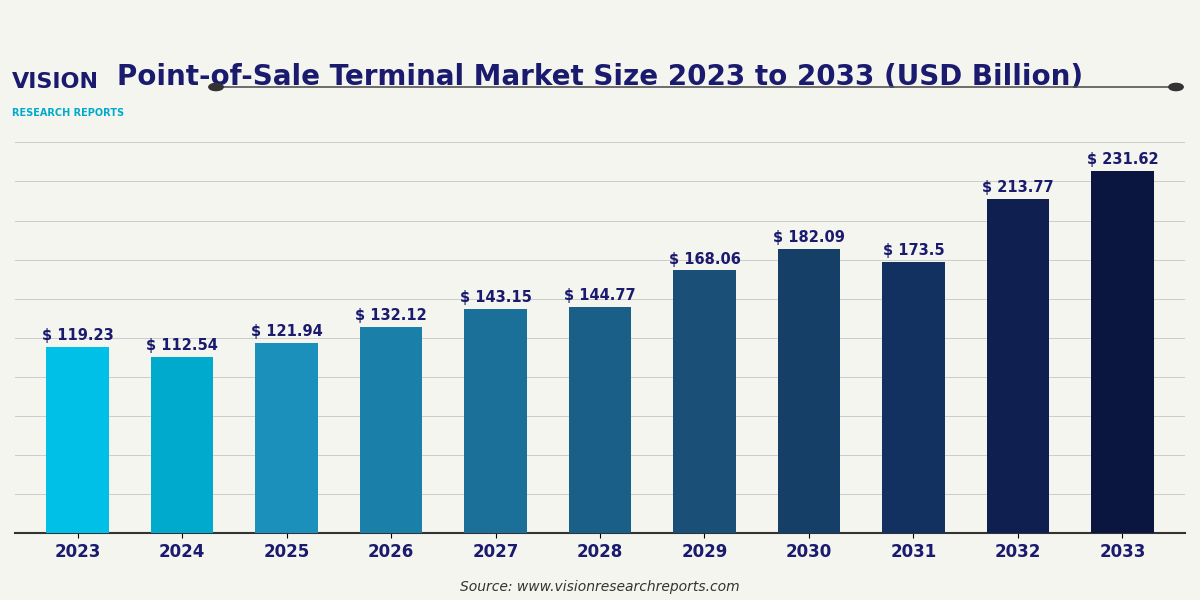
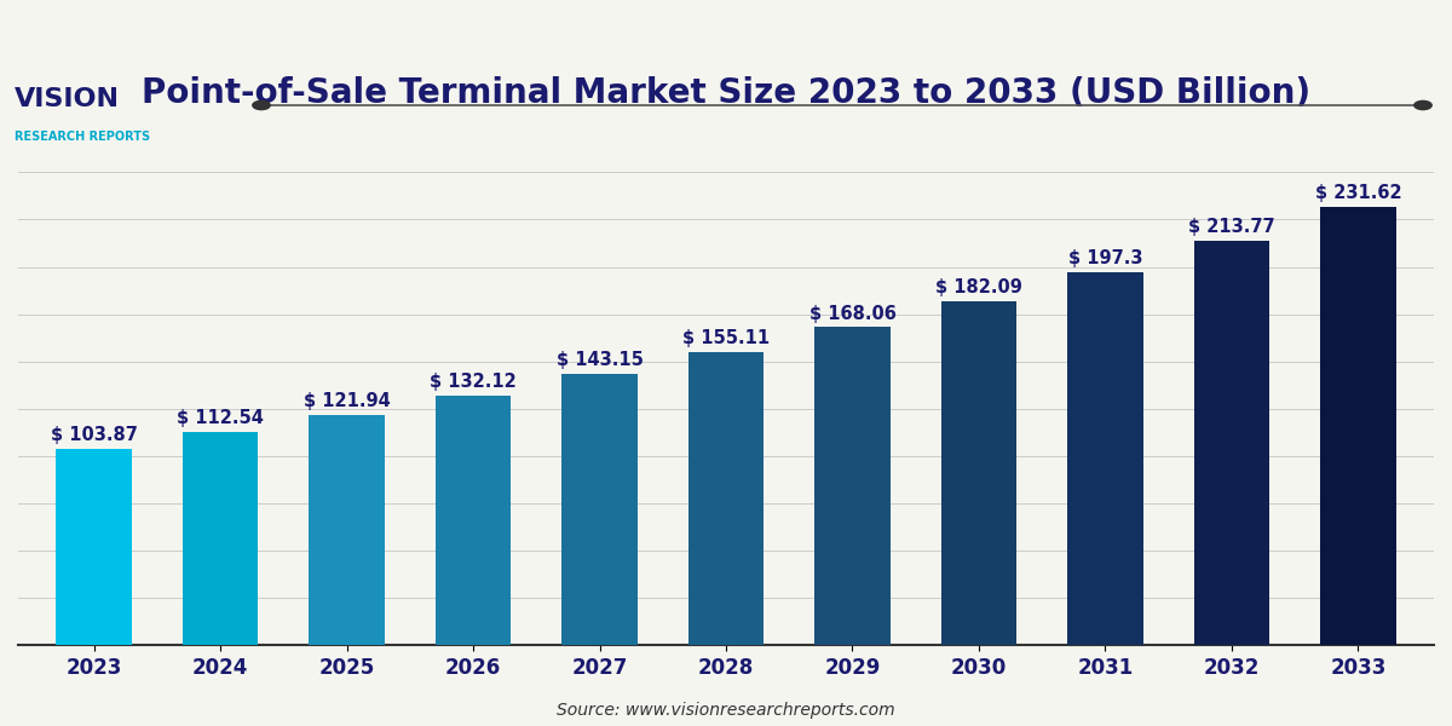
2023: 119.23 -> 103.87
2028: 144.77 -> 155.11
2031: 173.5 -> 197.3
